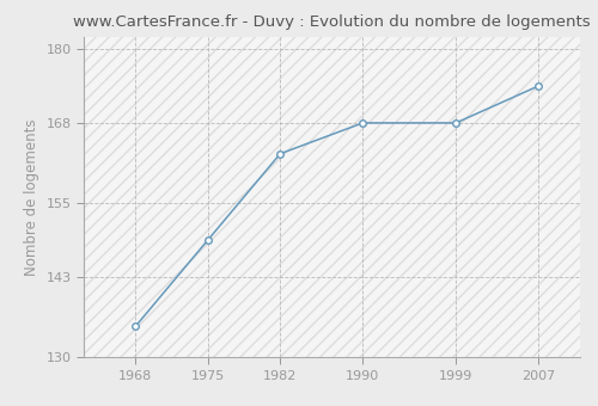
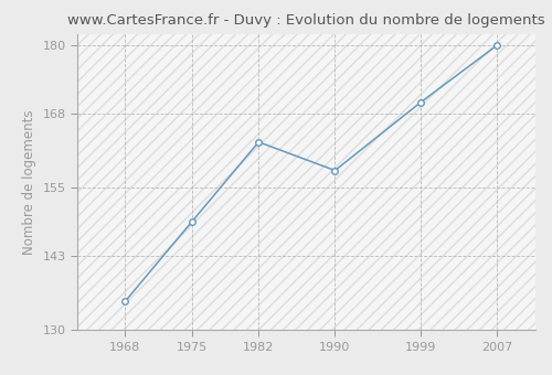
1990: 168 -> 158
1999: 168 -> 170
2007: 174 -> 180
